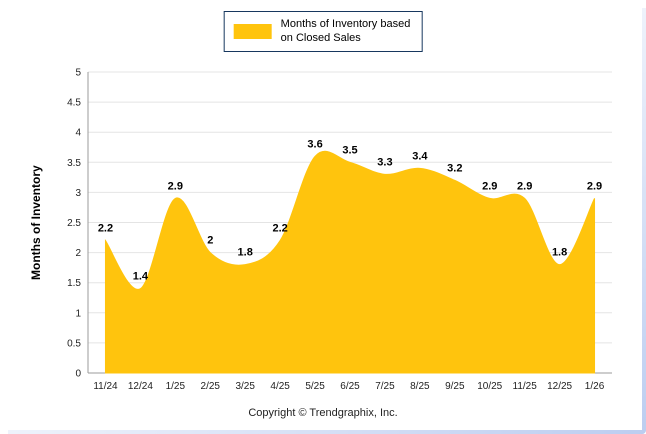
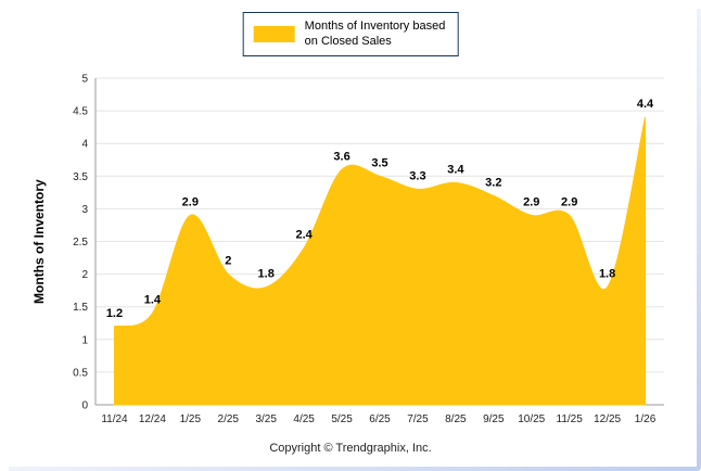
11/24: 2.2 -> 1.2
4/25: 2.2 -> 2.4
1/26: 2.9 -> 4.4
